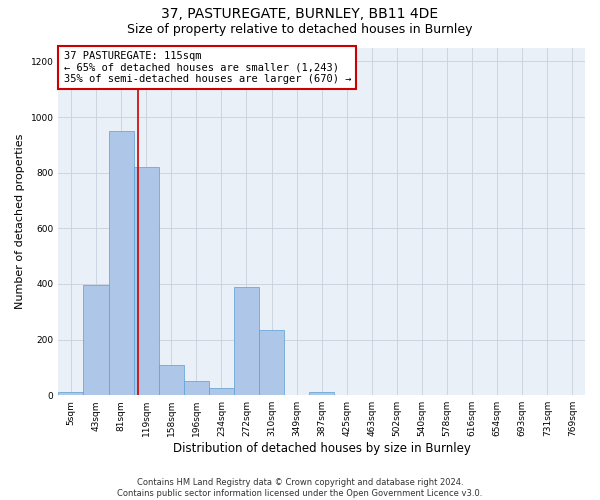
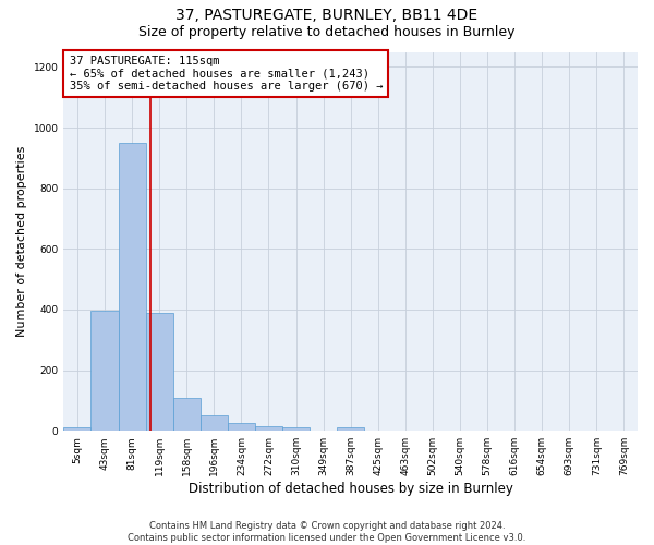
119sqm: 820 -> 390
272sqm: 390 -> 14
310sqm: 235 -> 13
